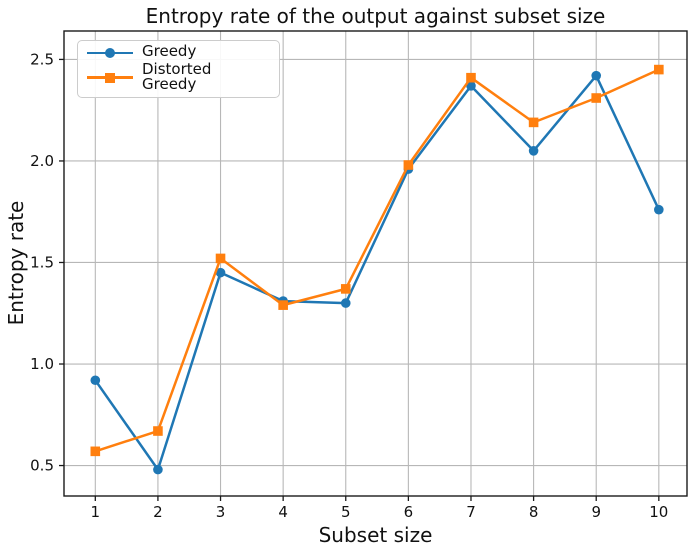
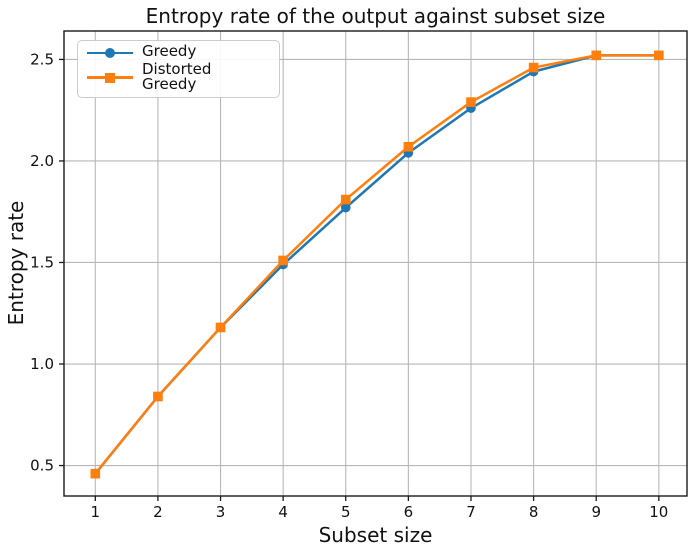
Greedy/1: 0.92 -> 0.46
Distorted Greedy/1: 0.57 -> 0.46
Greedy/2: 0.48 -> 0.84
Distorted Greedy/2: 0.67 -> 0.84
Greedy/3: 1.45 -> 1.18
Distorted Greedy/3: 1.52 -> 1.18
Greedy/4: 1.31 -> 1.49
Distorted Greedy/4: 1.29 -> 1.51
Greedy/5: 1.30 -> 1.77
Distorted Greedy/5: 1.37 -> 1.81
Greedy/6: 1.96 -> 2.04
Distorted Greedy/6: 1.98 -> 2.07
Greedy/7: 2.37 -> 2.26
Distorted Greedy/7: 2.41 -> 2.29
Greedy/8: 2.05 -> 2.44
Distorted Greedy/8: 2.19 -> 2.46
Greedy/9: 2.42 -> 2.52
Distorted Greedy/9: 2.31 -> 2.52
Greedy/10: 1.76 -> 2.52
Distorted Greedy/10: 2.45 -> 2.52
